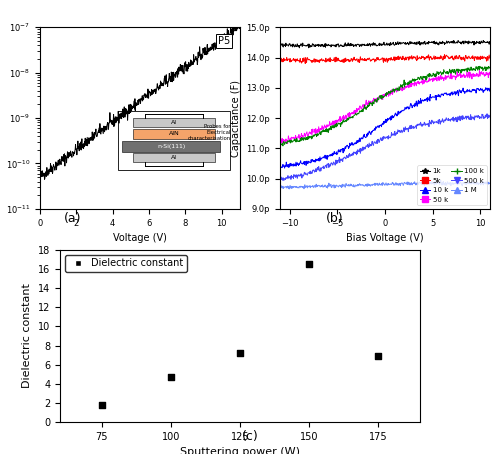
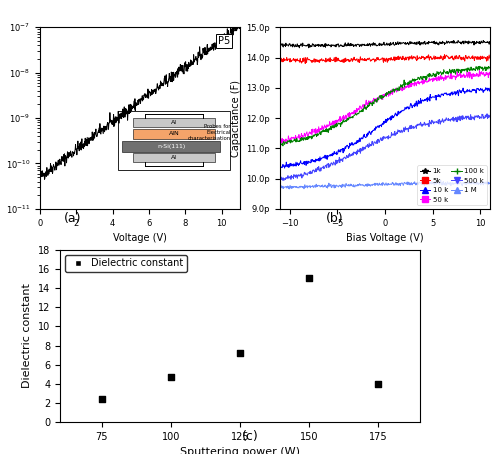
75: 1.8 -> 2.4
150: 16.5 -> 15.0
175: 6.9 -> 4.0
